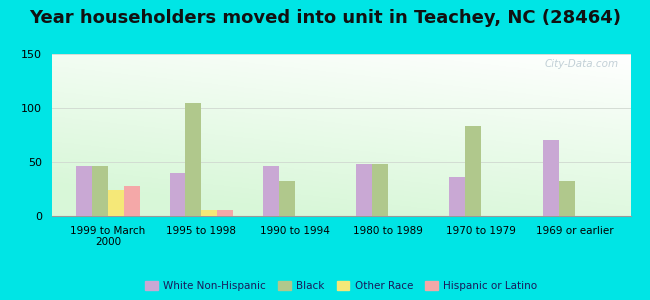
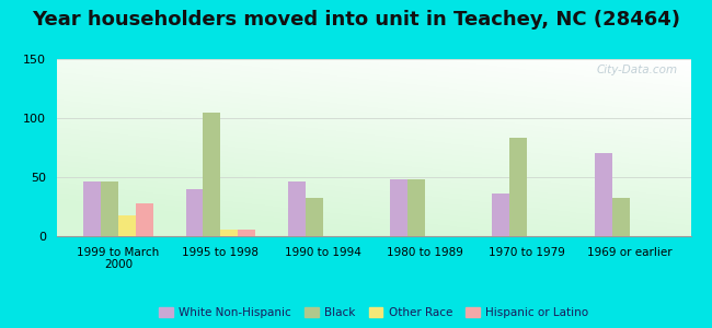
Other Race/1999 to March 2000: 24 -> 18
